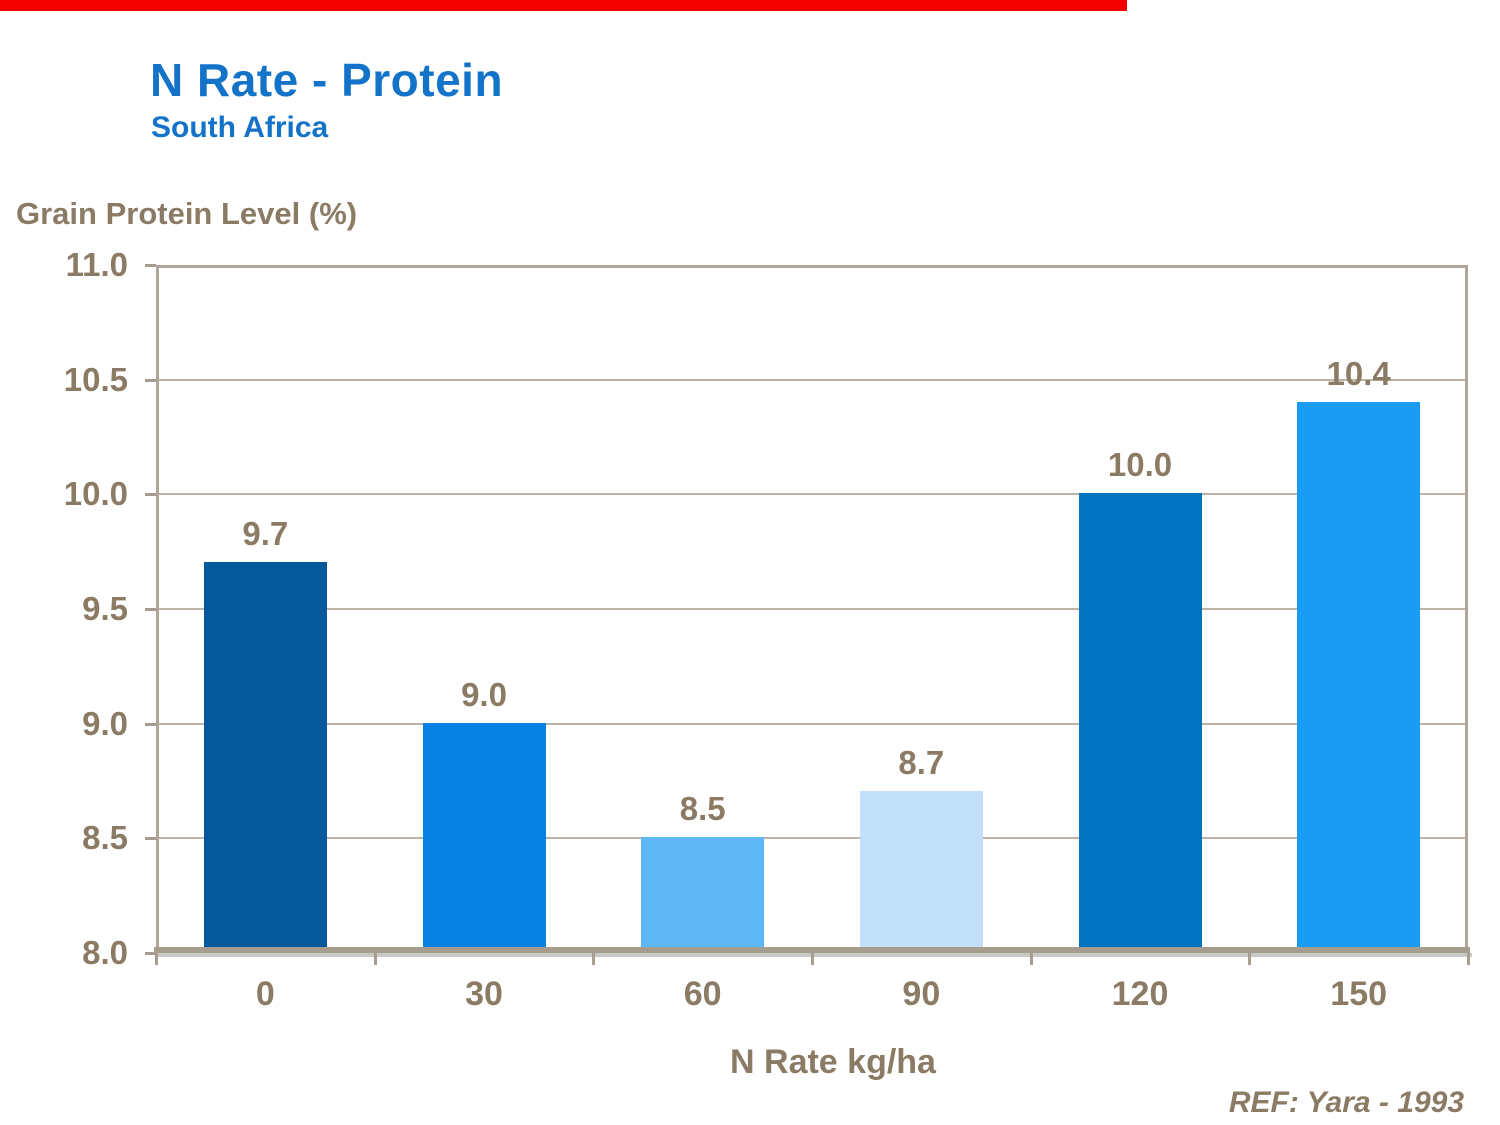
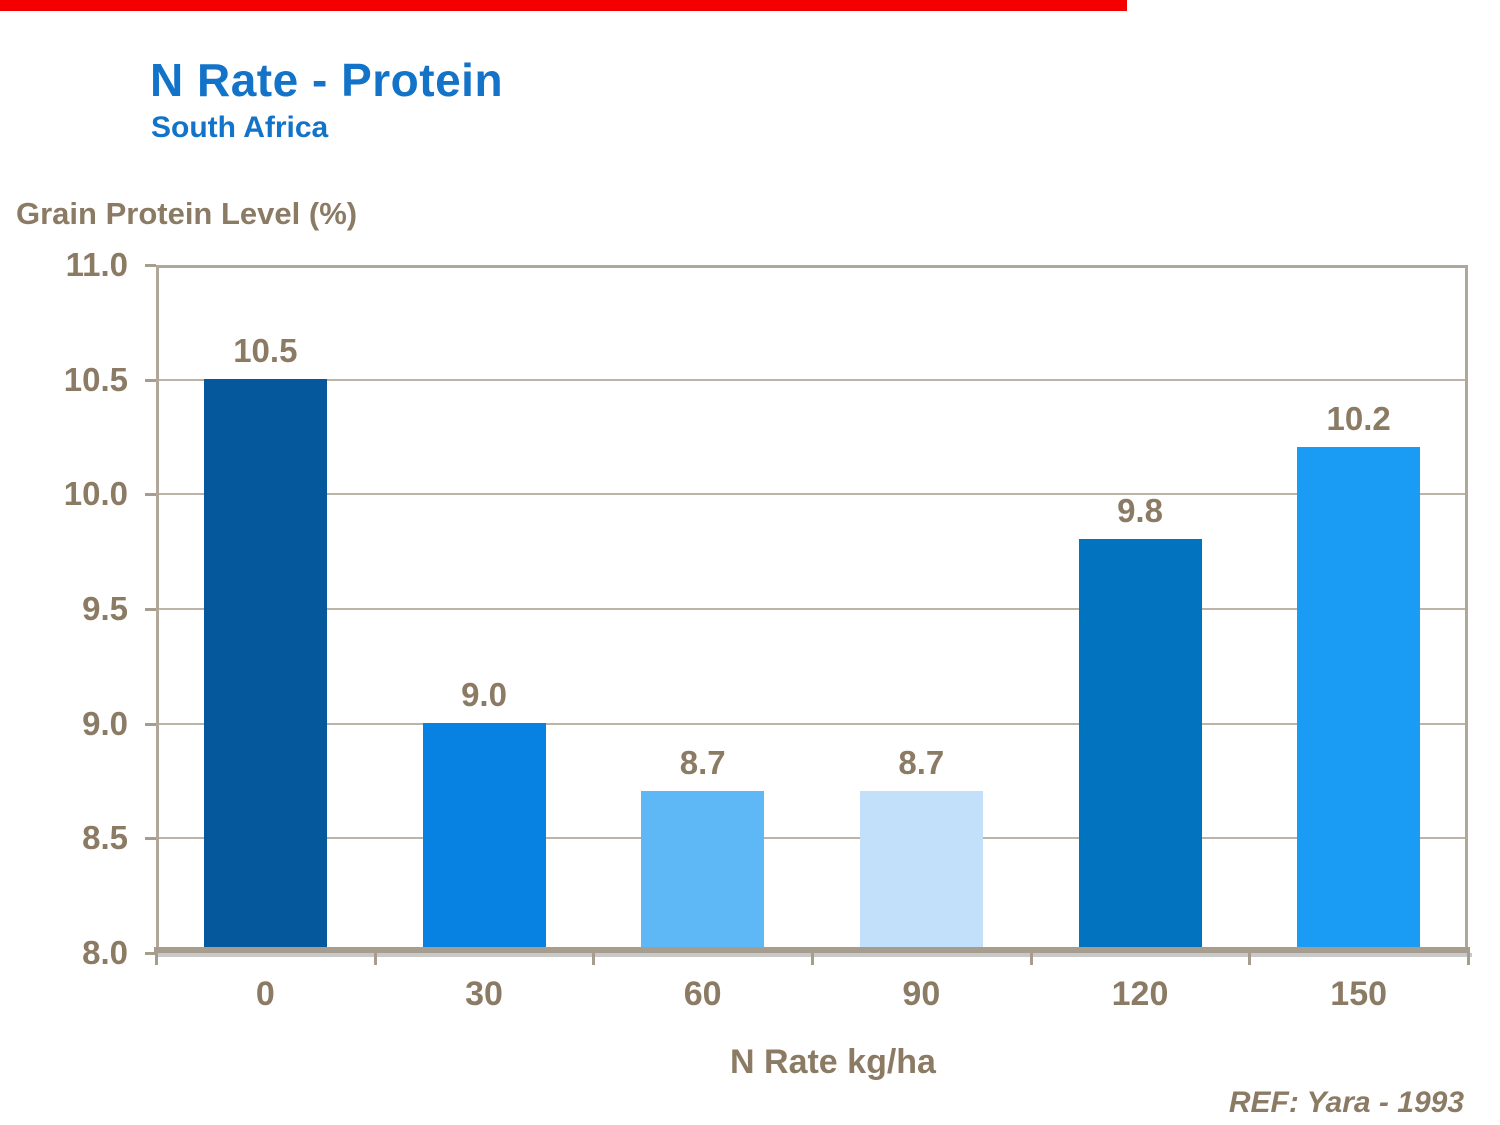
0: 9.7 -> 10.5
60: 8.5 -> 8.7
120: 10.0 -> 9.8
150: 10.4 -> 10.2
